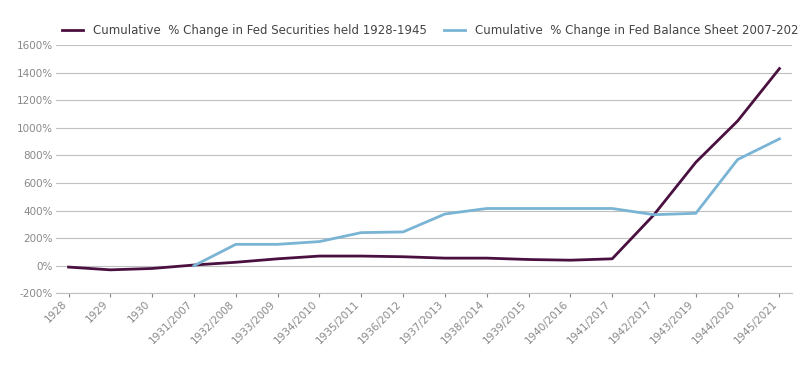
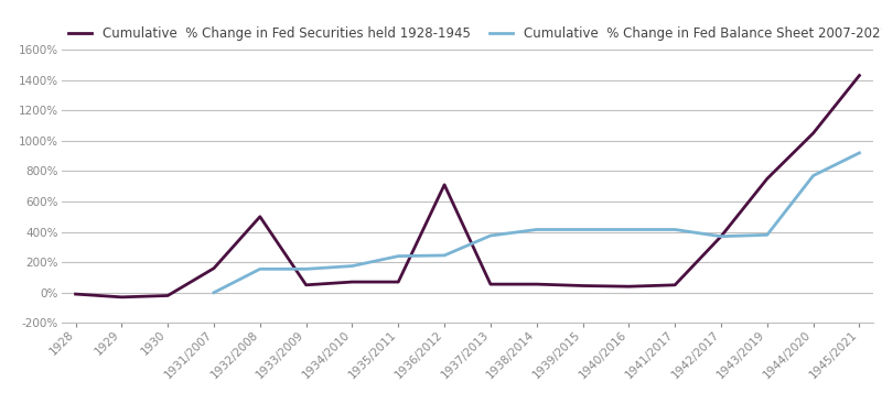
Cumulative % Change in Fed Securities held 1928-1945/1931/2007: 0% -> 160%
Cumulative % Change in Fed Securities held 1928-1945/1932/2008: 20% -> 500%
Cumulative % Change in Fed Securities held 1928-1945/1936/2012: 60% -> 710%
